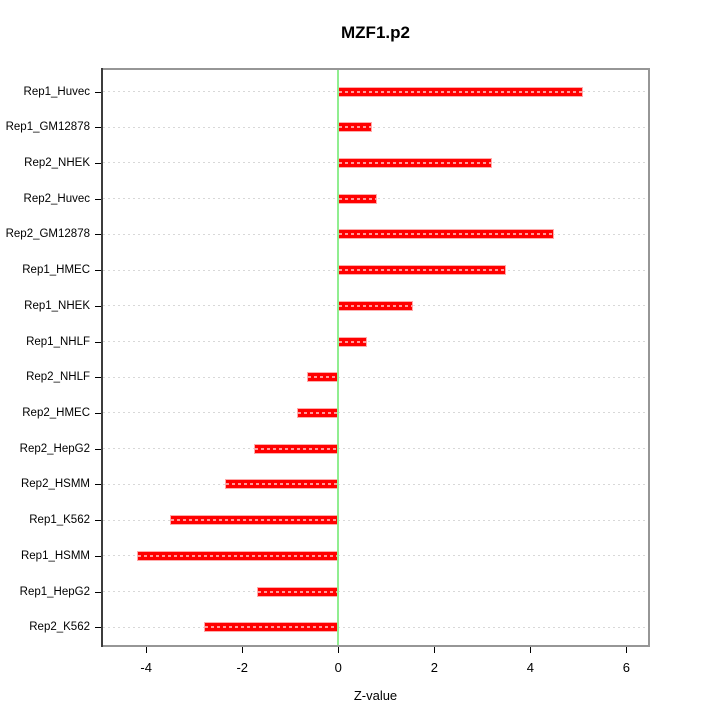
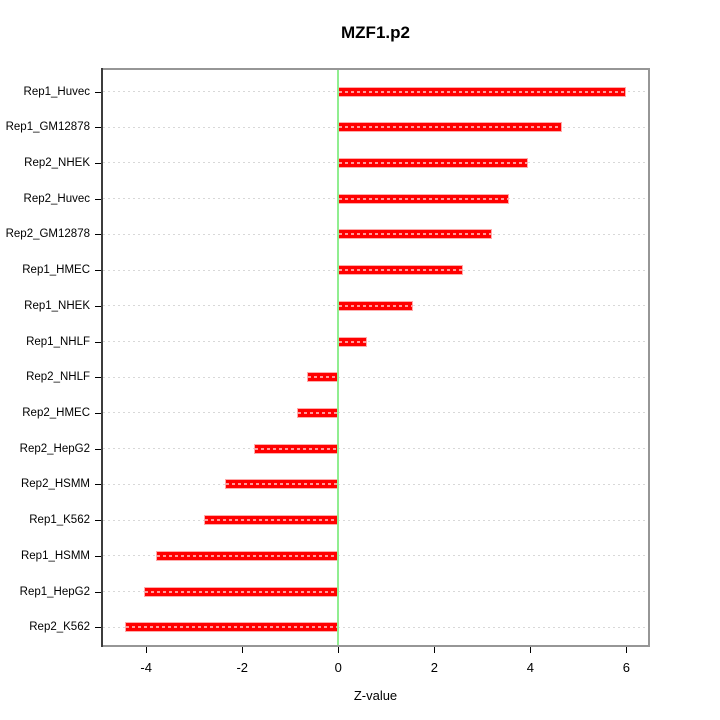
Rep1_Huvec: 5.1 -> 6.0
Rep1_GM12878: 0.7 -> 4.7
Rep2_NHEK: 3.2 -> 4.0
Rep2_Huvec: 0.8 -> 3.5
Rep2_GM12878: 4.5 -> 3.2
Rep1_HMEC: 3.5 -> 2.6
Rep1_K562: -3.5 -> -2.8
Rep1_HSMM: -4.2 -> -3.8
Rep1_HepG2: -1.7 -> -4.0
Rep2_K562: -2.8 -> -4.5
